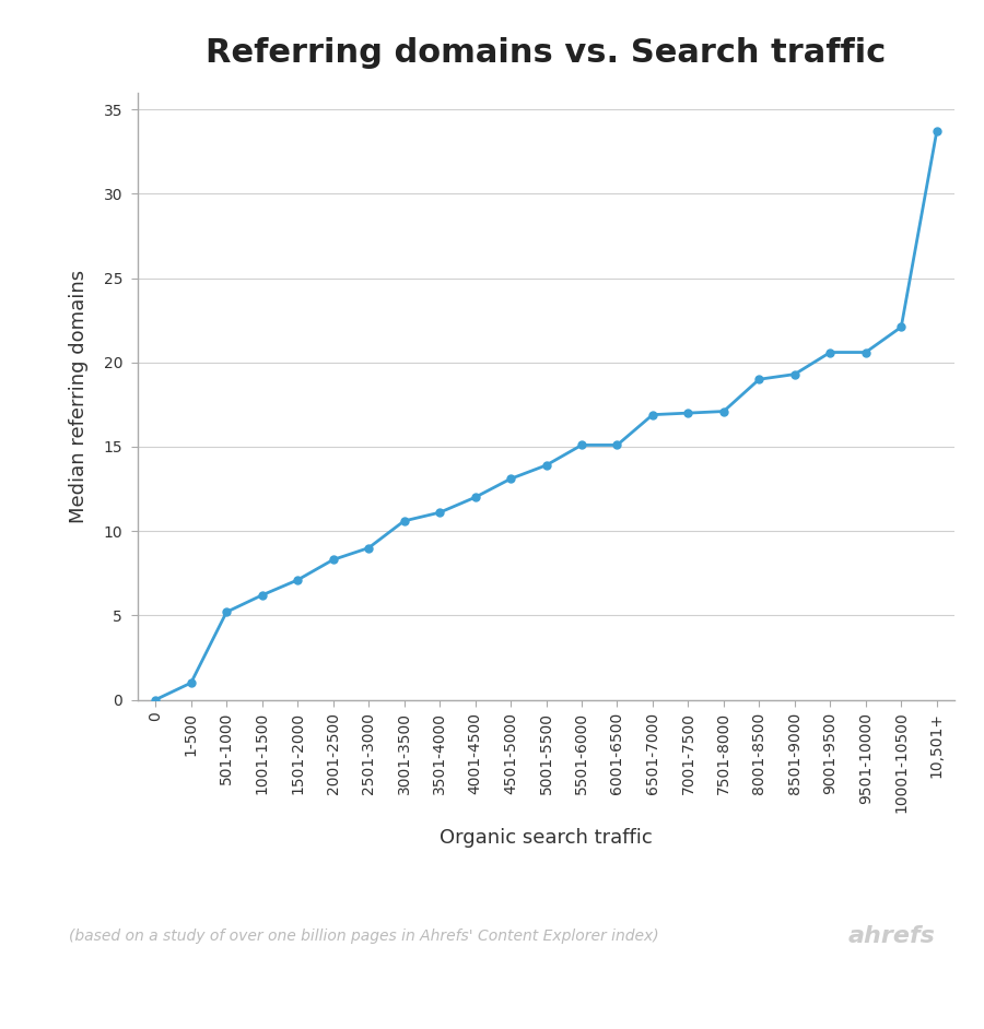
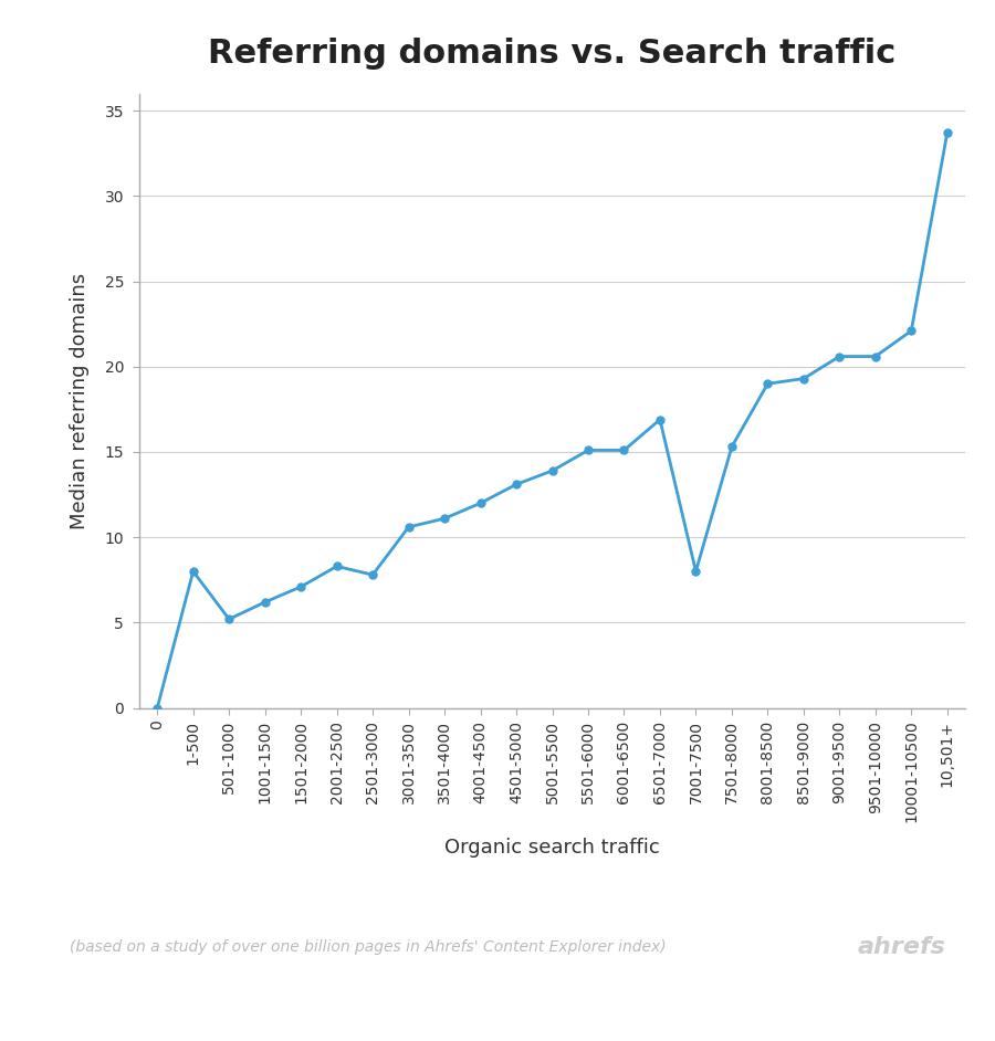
1-500: 1.0 -> 8.0
2501-3000: 9.0 -> 7.8
7001-7500: 17.0 -> 8.0
7501-8000: 17.1 -> 15.3
